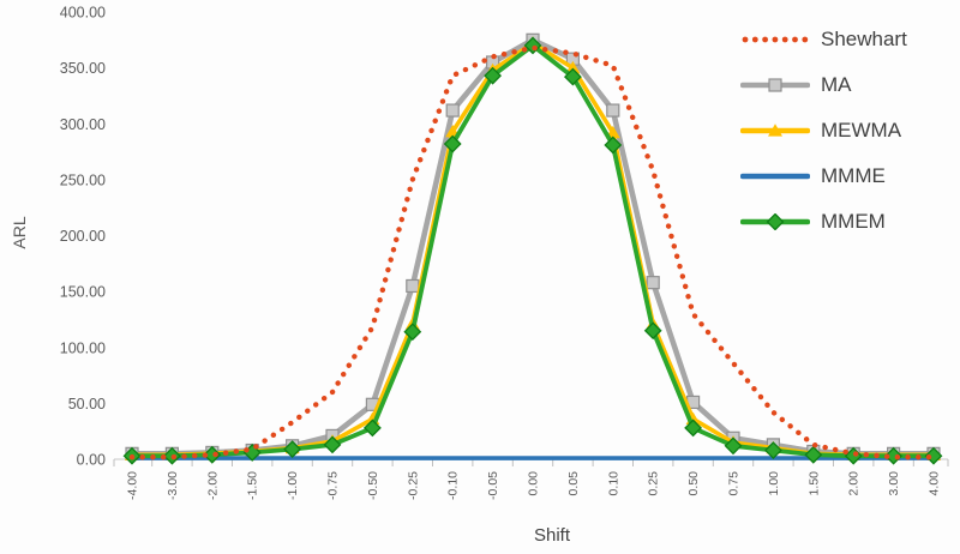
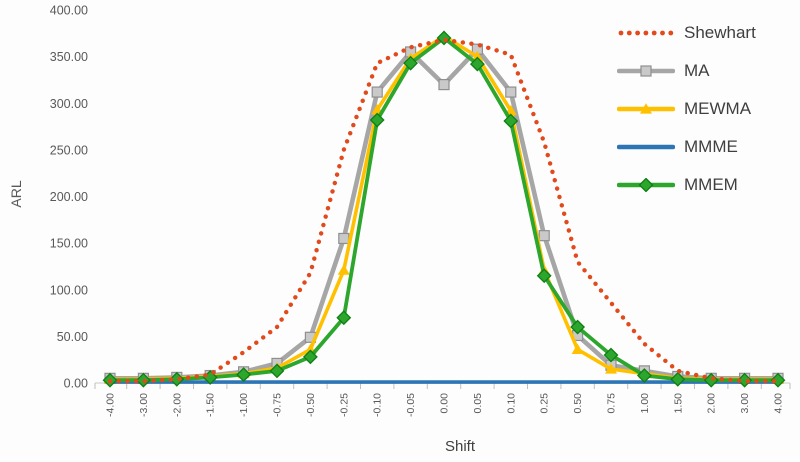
MMEM/-0.25: 110 -> 70
MA/0.00: 380 -> 320
MMEM/0.50: 30 -> 60
MMEM/0.75: 10 -> 30
